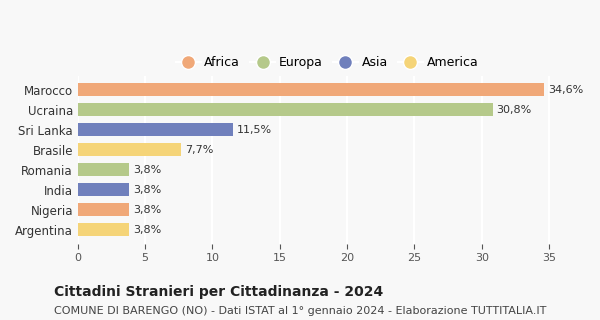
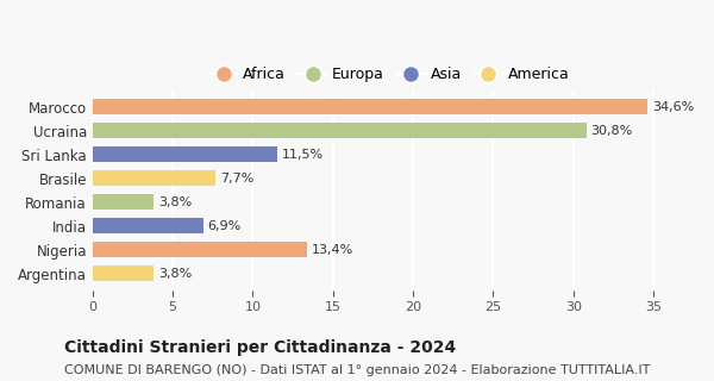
India: 3,8% -> 6,9%
Nigeria: 3,8% -> 13,4%
